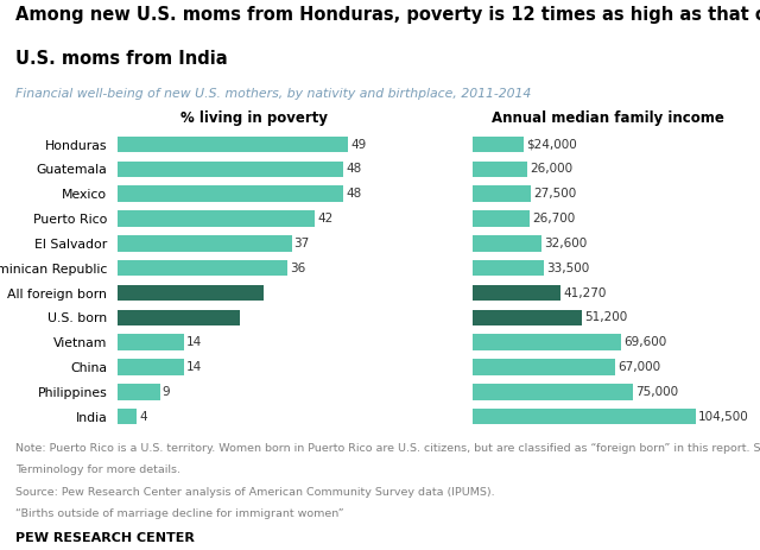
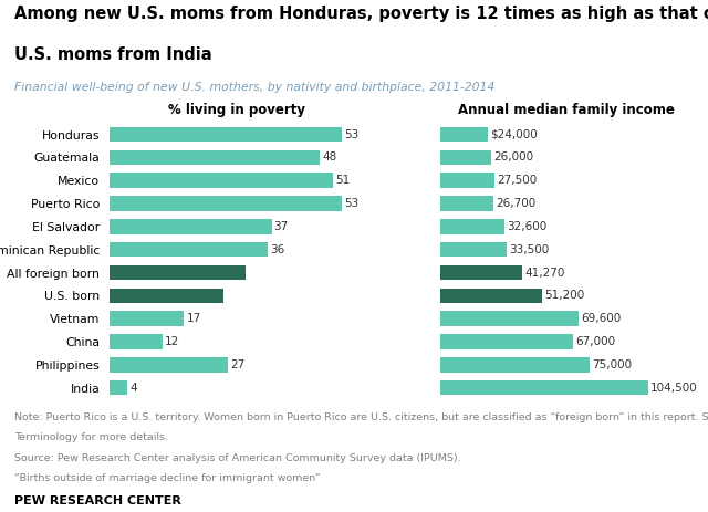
% living in poverty/Honduras: 49 -> 53
% living in poverty/Mexico: 48 -> 51
% living in poverty/Puerto Rico: 42 -> 53
% living in poverty/Vietnam: 14 -> 17
% living in poverty/China: 14 -> 12
% living in poverty/Philippines: 9 -> 27
